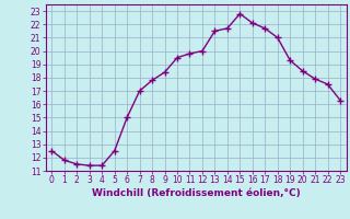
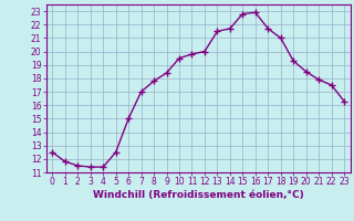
16: 22.1 -> 22.9
